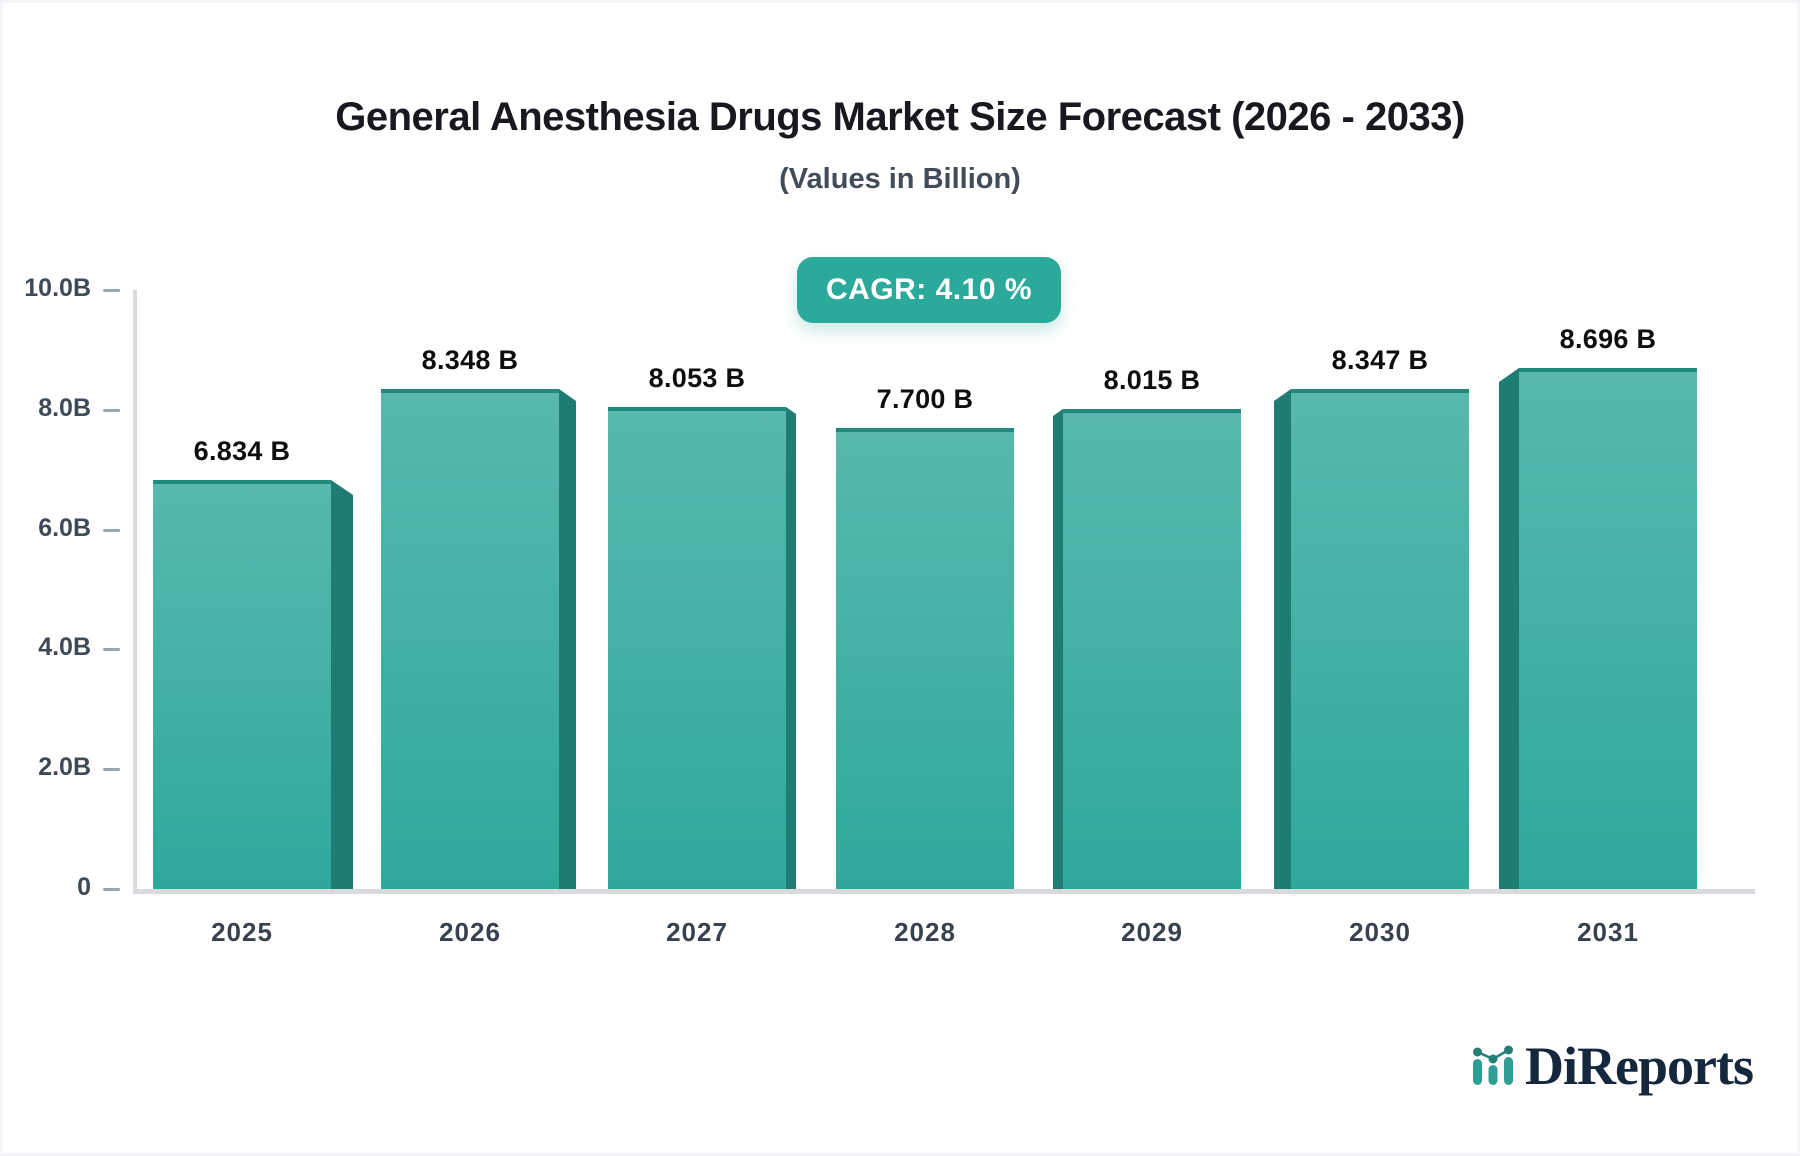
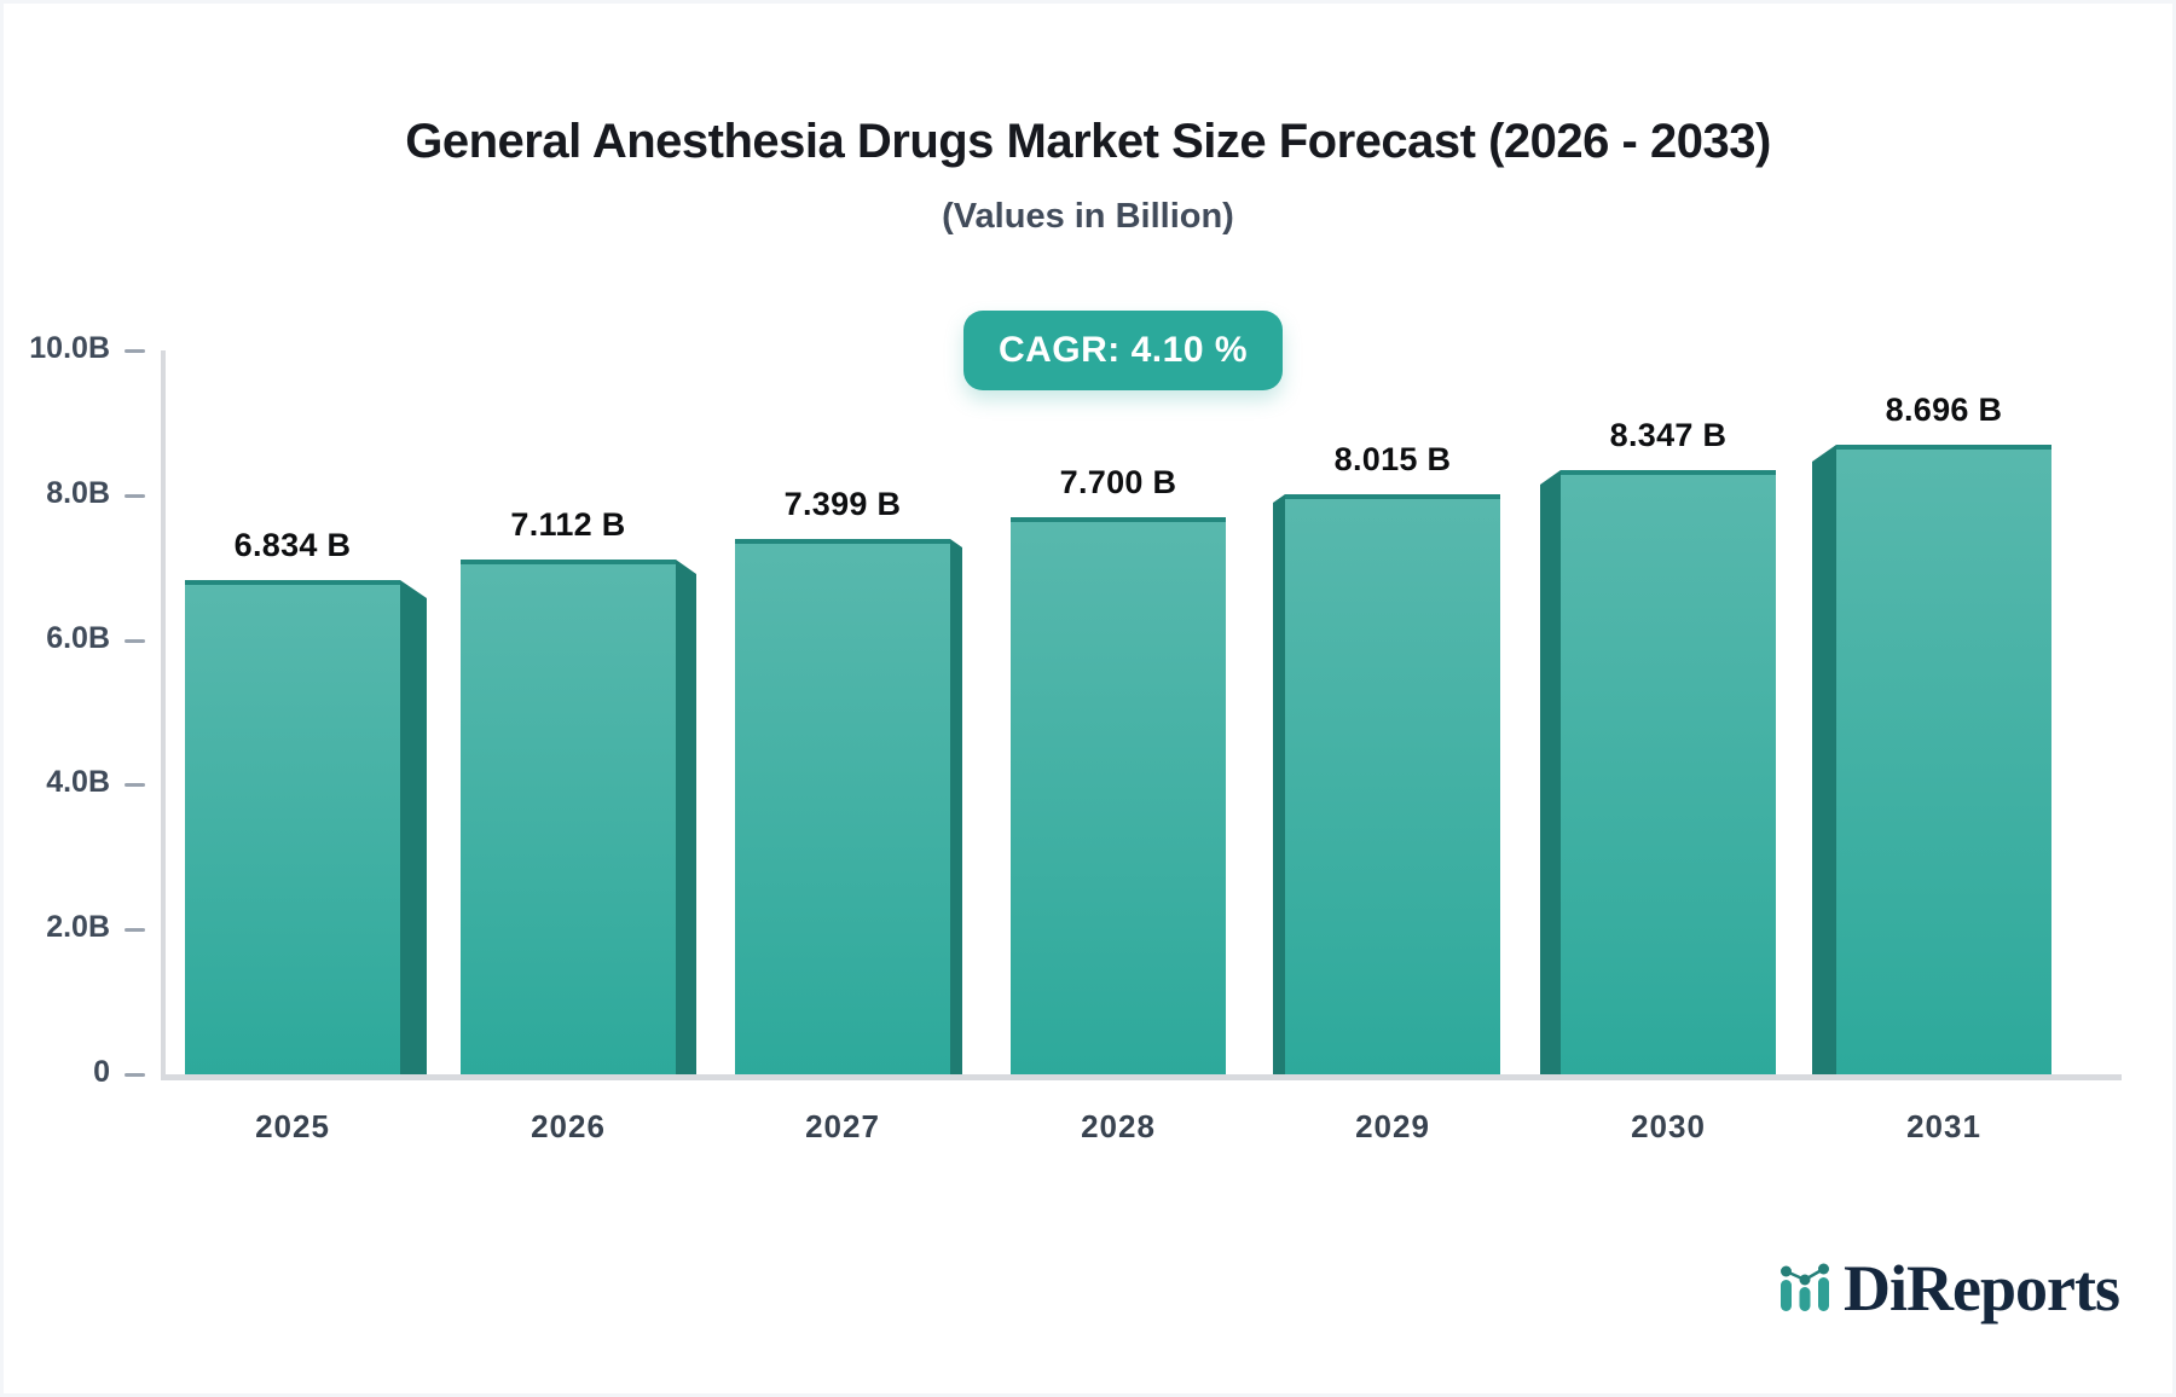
2026: 8.348 -> 7.112
2027: 8.053 -> 7.399
